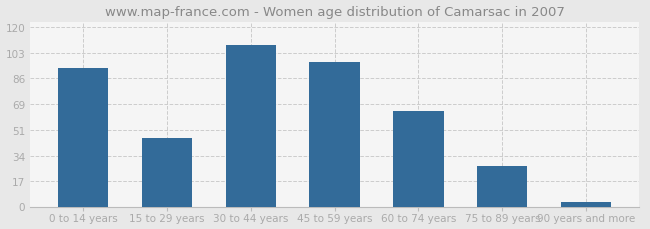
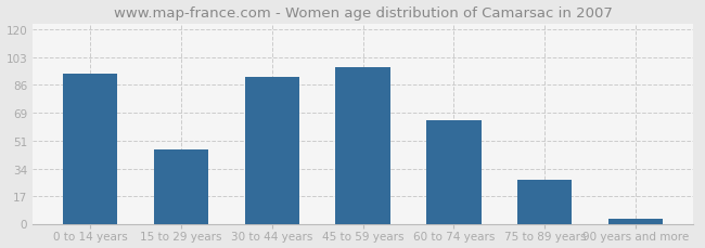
30 to 44 years: 108 -> 91
